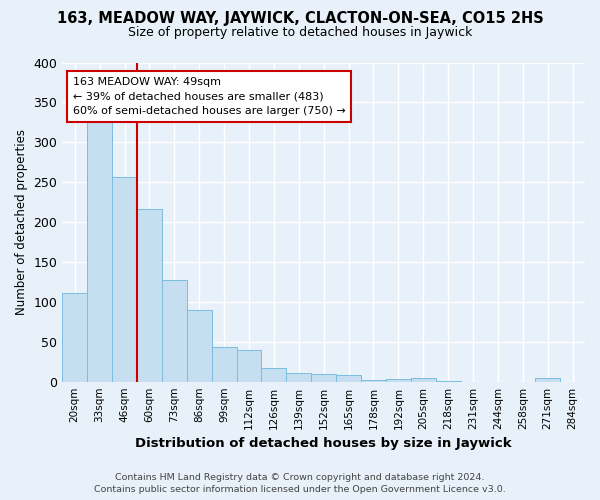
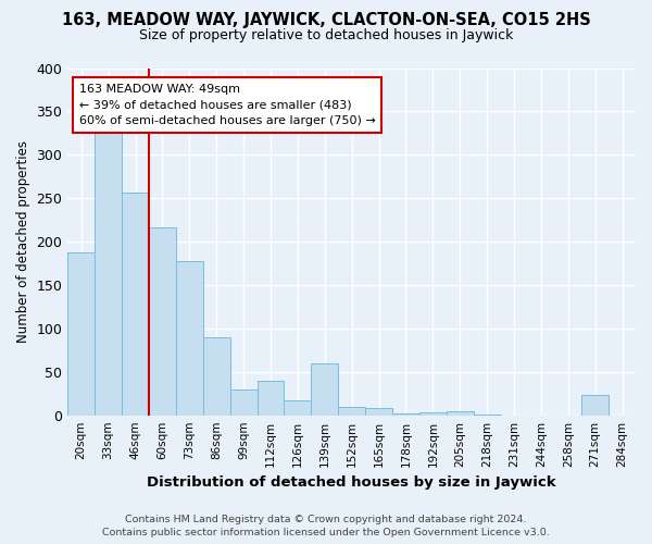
20sqm: 111 -> 188
73sqm: 127 -> 178
99sqm: 44 -> 30
139sqm: 11 -> 60
271sqm: 5 -> 24
